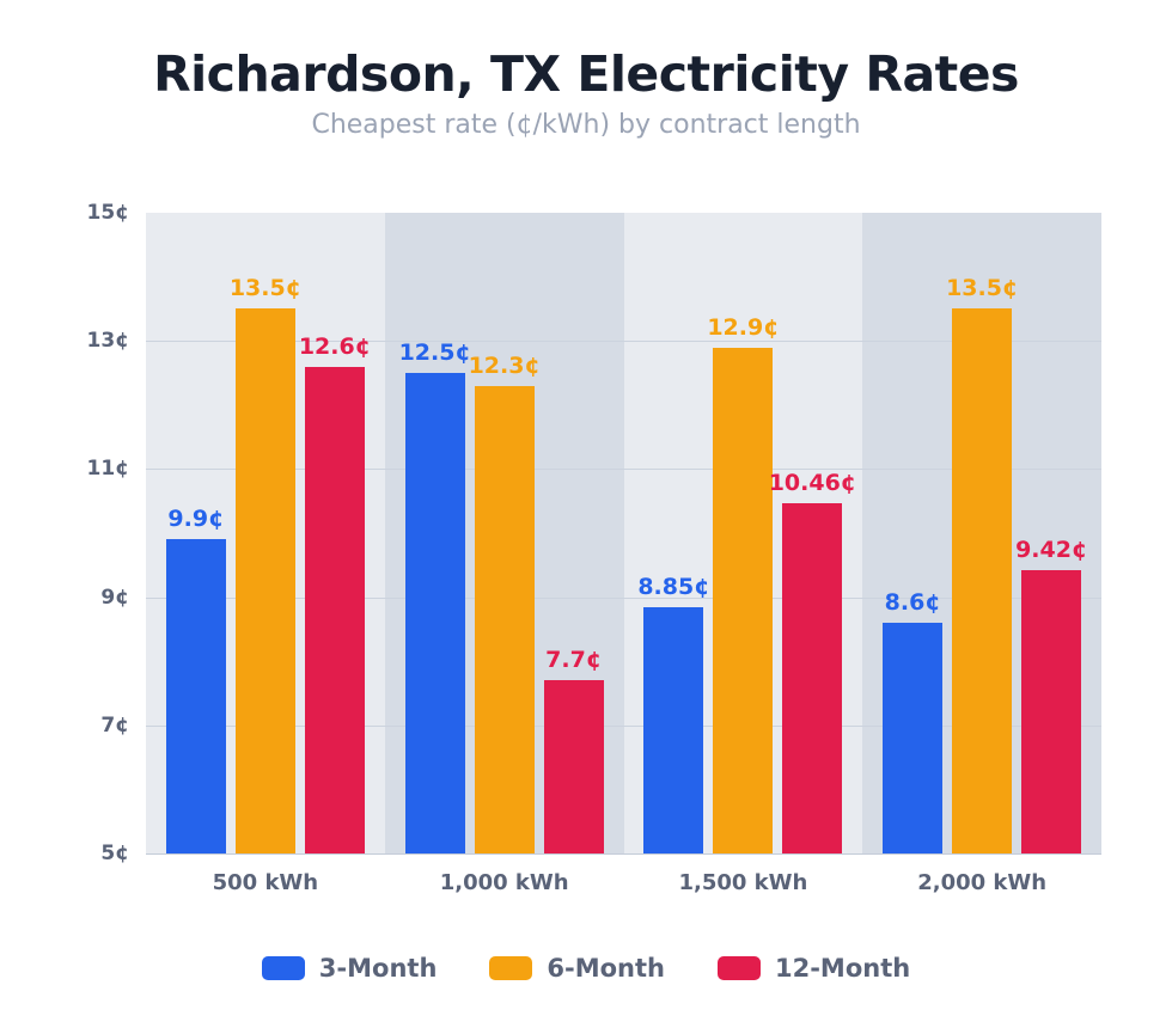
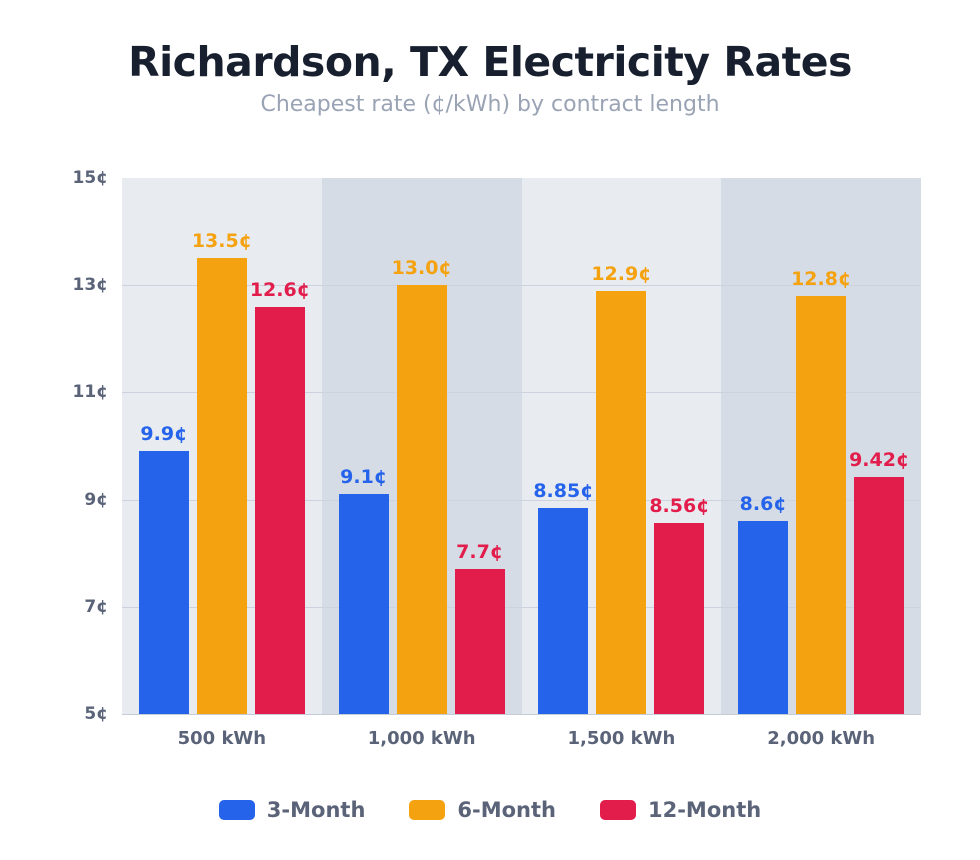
3-Month/1,000 kWh: 12.5 -> 9.1
6-Month/1,000 kWh: 12.3 -> 13.0
12-Month/1,500 kWh: 10.46 -> 8.56
6-Month/2,000 kWh: 13.5 -> 12.8
